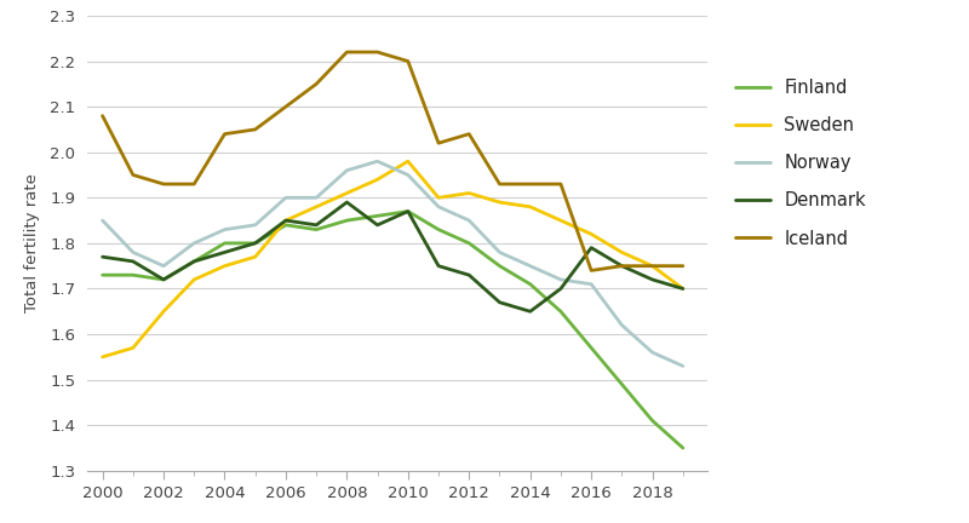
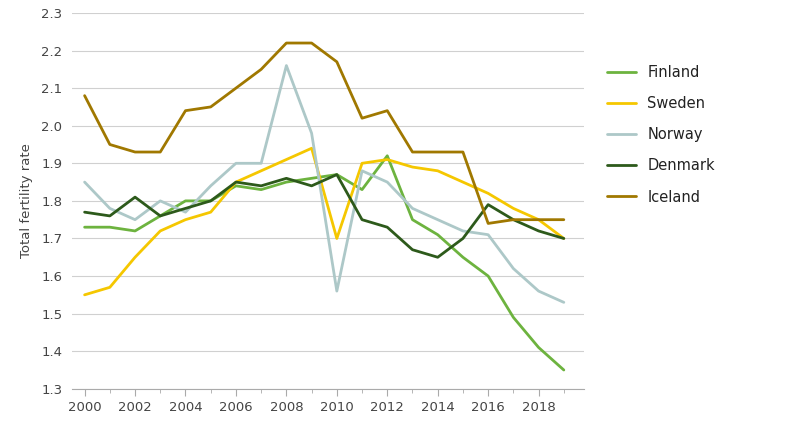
Denmark/2002: 1.72 -> 1.81
Norway/2004: 1.83 -> 1.77
Norway/2008: 1.96 -> 2.16
Denmark/2008: 1.89 -> 1.86
Sweden/2010: 1.98 -> 1.70
Norway/2010: 1.95 -> 1.56
Iceland/2010: 2.20 -> 2.17
Finland/2012: 1.80 -> 1.92
Finland/2016: 1.57 -> 1.60
